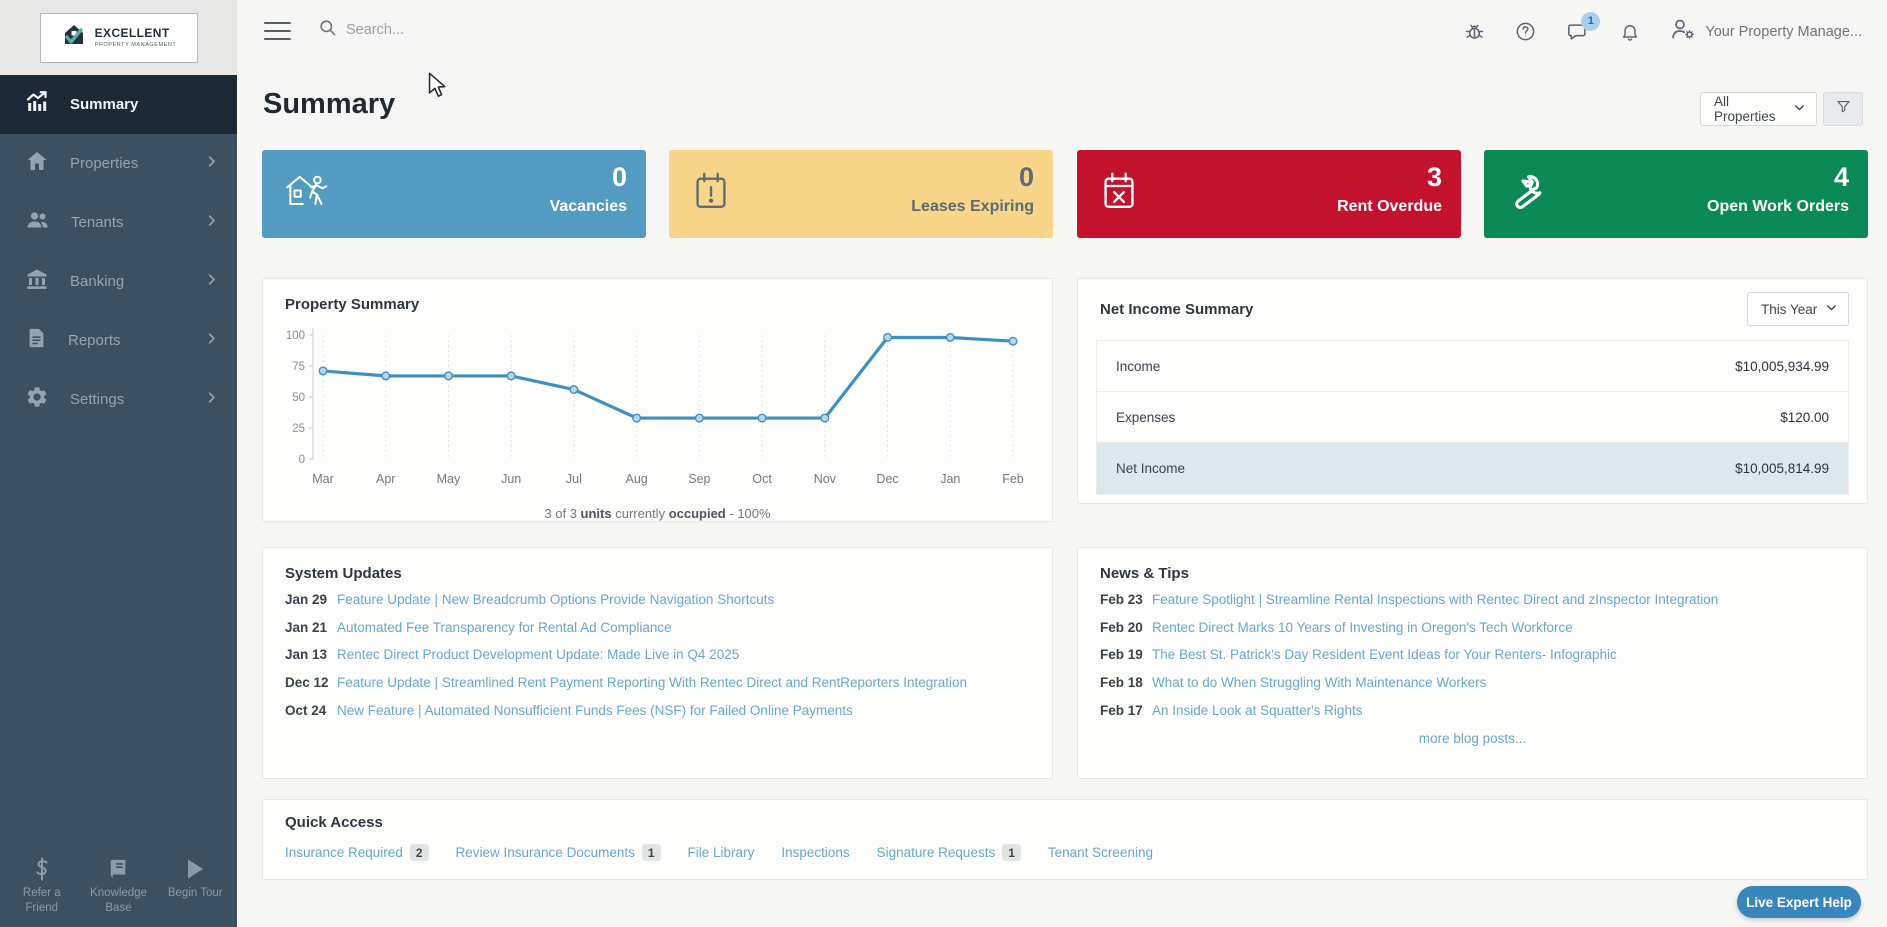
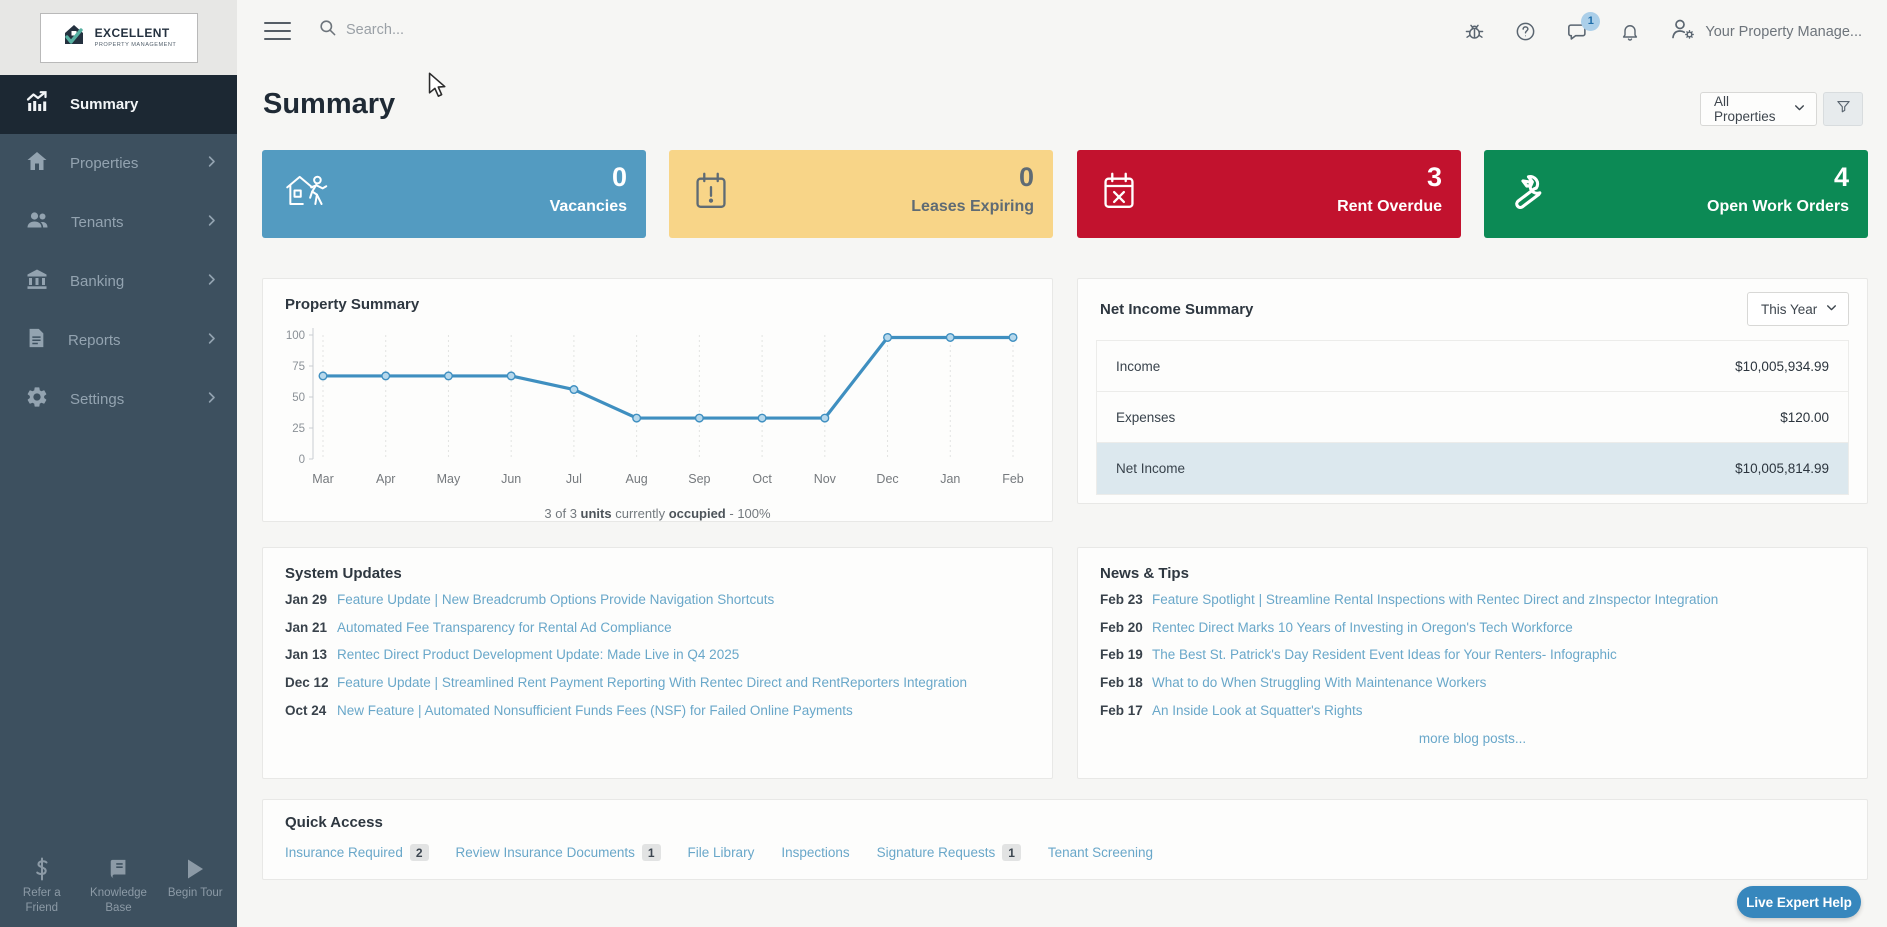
Mar: 71 -> 67
Feb: 95 -> 98
